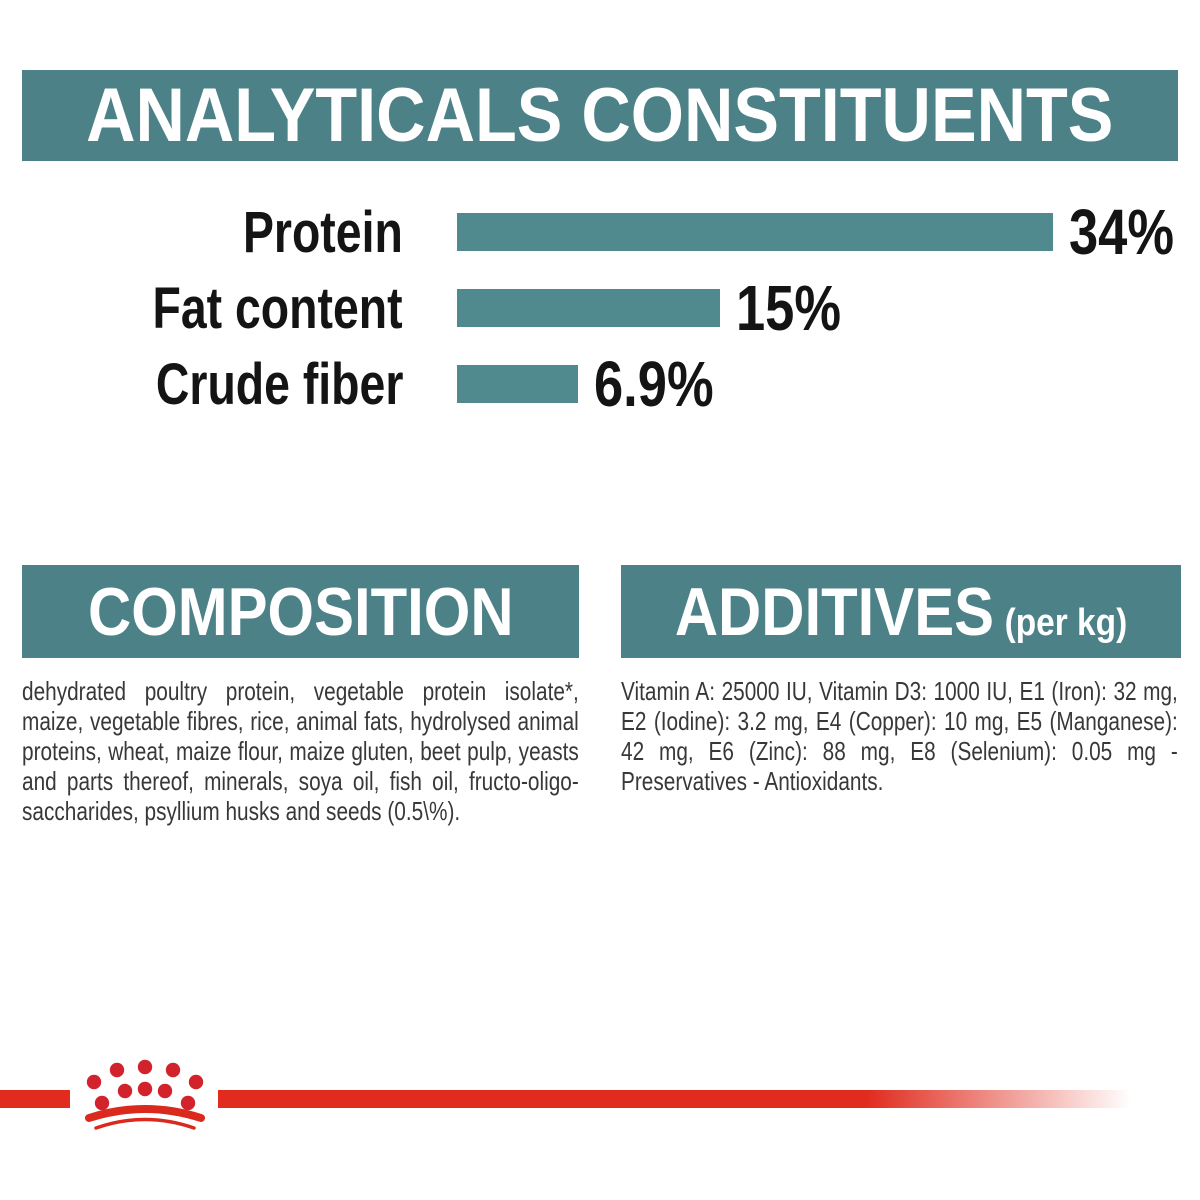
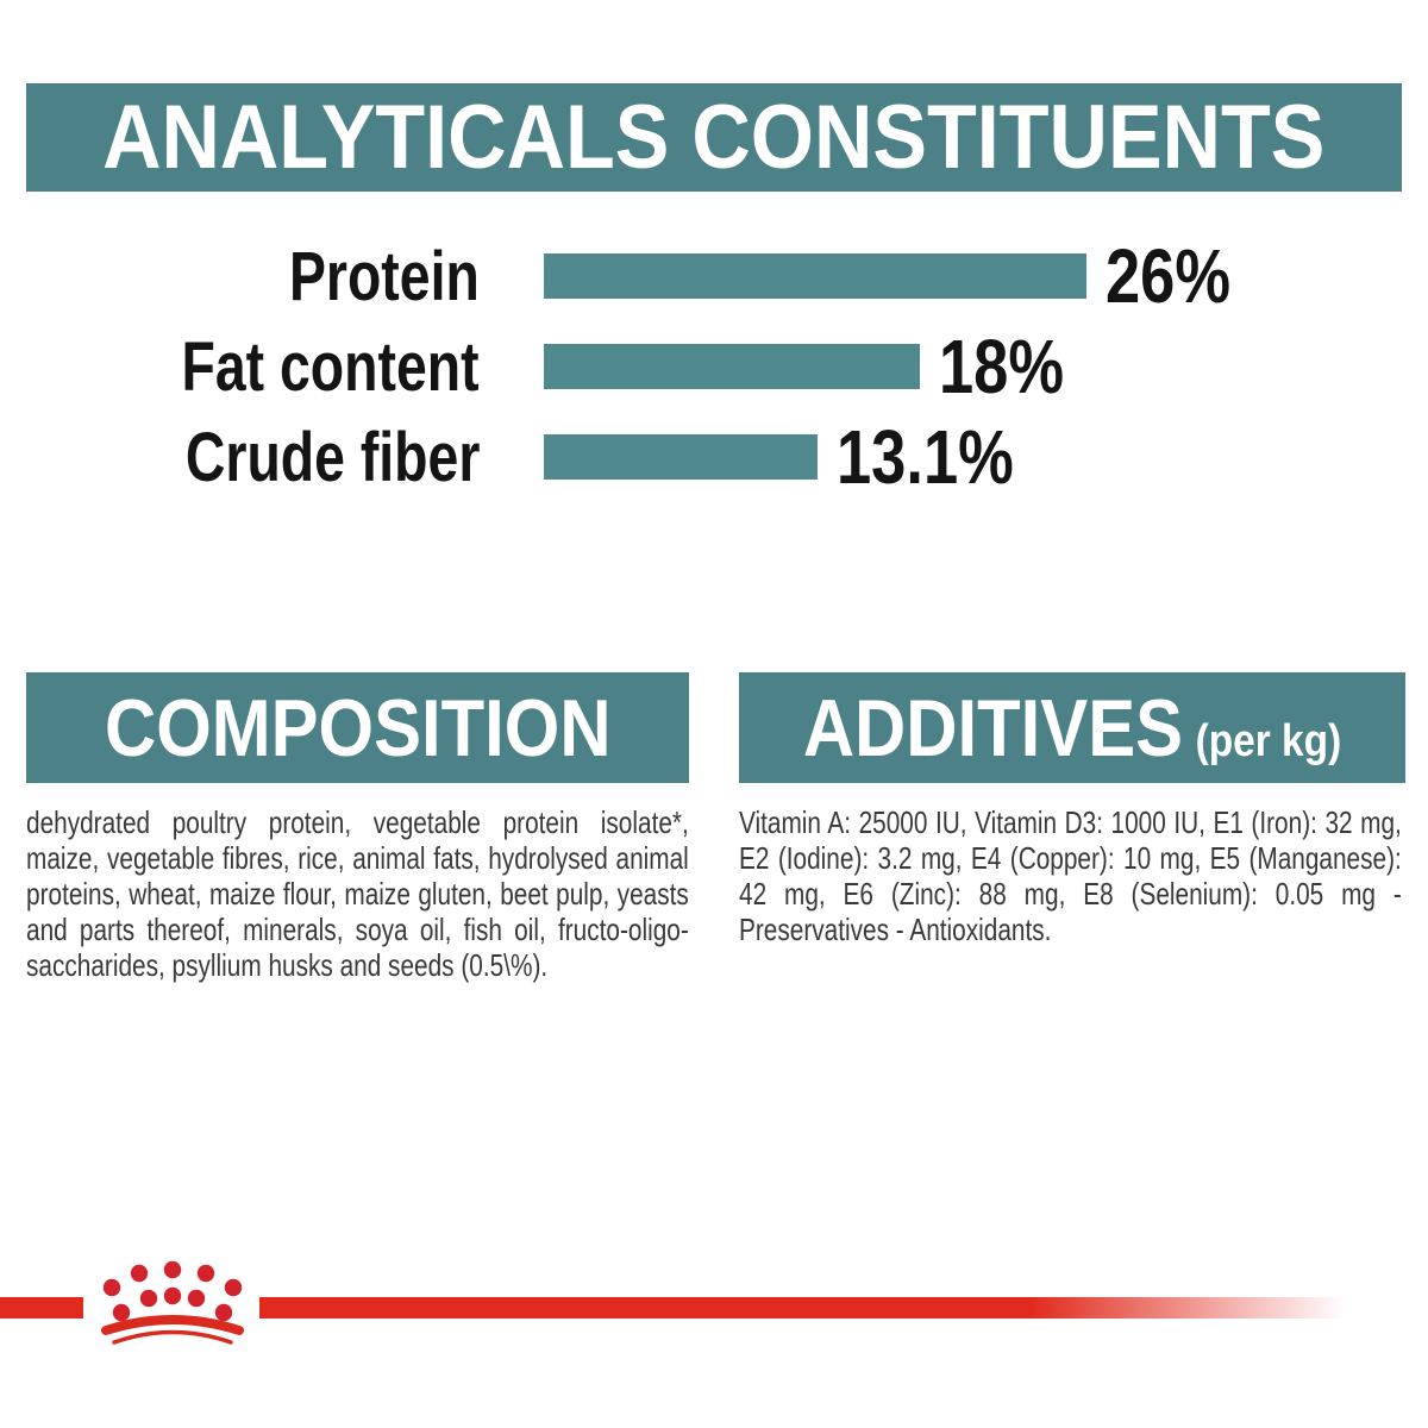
Protein: 34% -> 26%
Fat content: 15% -> 18%
Crude fiber: 6.9% -> 13.1%
